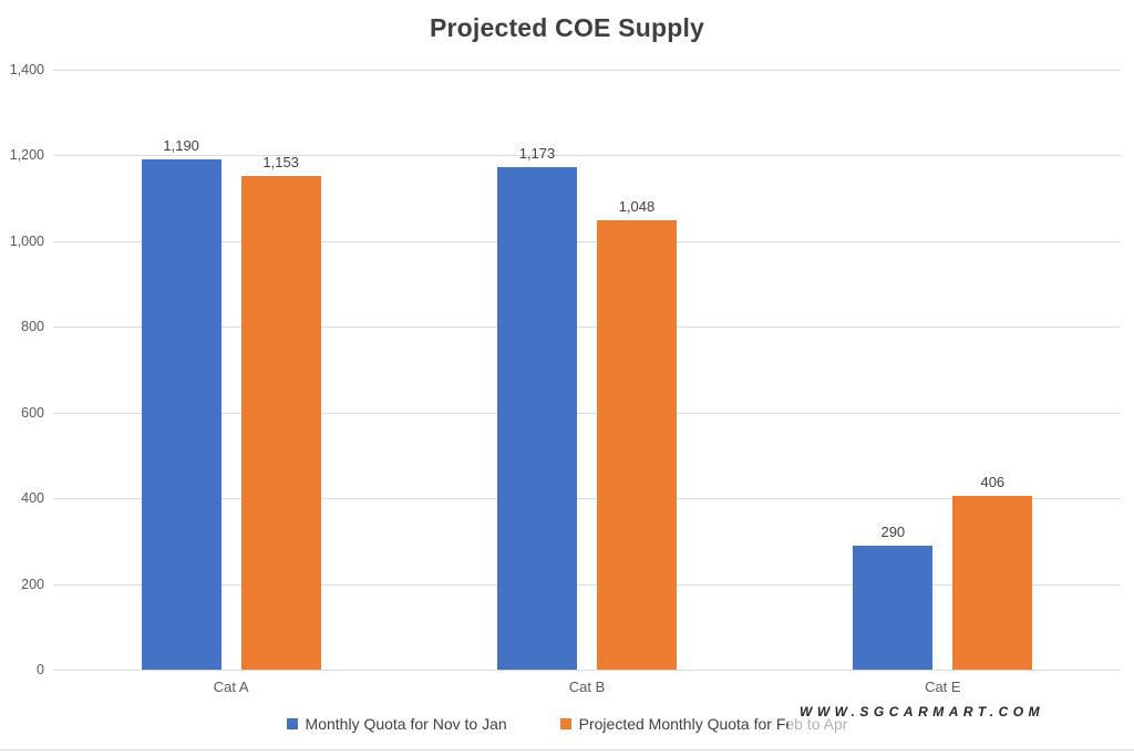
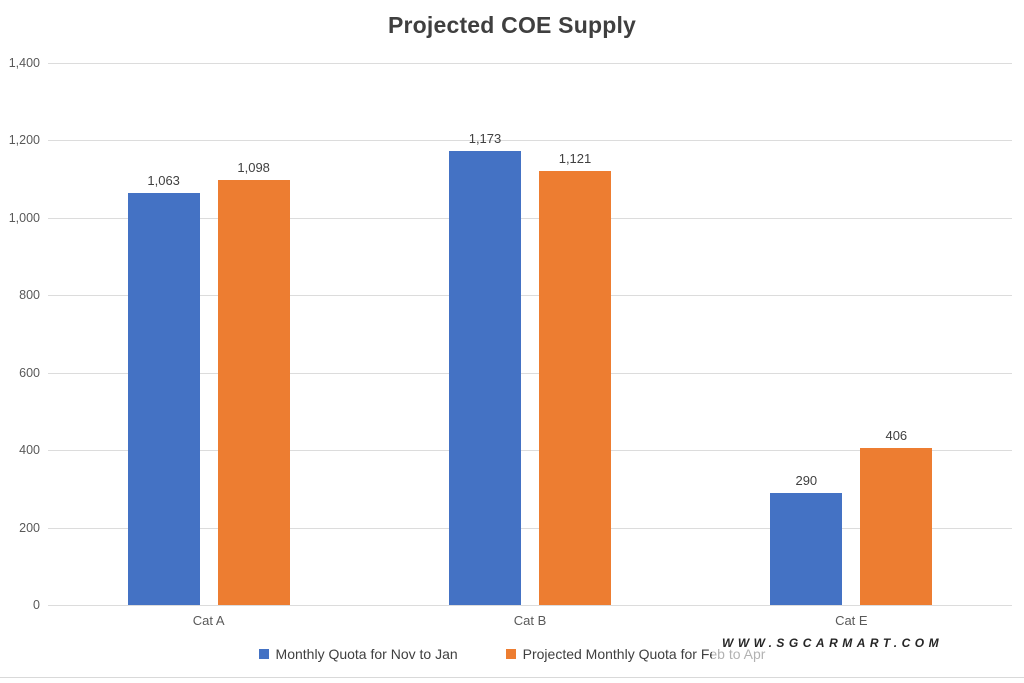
Monthly Quota for Nov to Jan/Cat A: 1,190 -> 1,063
Projected Monthly Quota for Feb to Apr/Cat A: 1,153 -> 1,098
Projected Monthly Quota for Feb to Apr/Cat B: 1,048 -> 1,121
